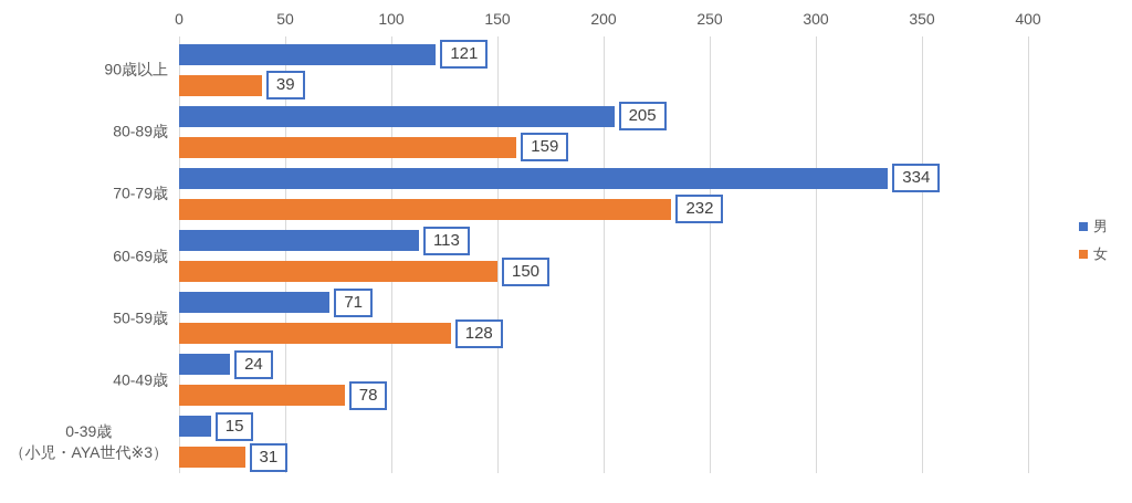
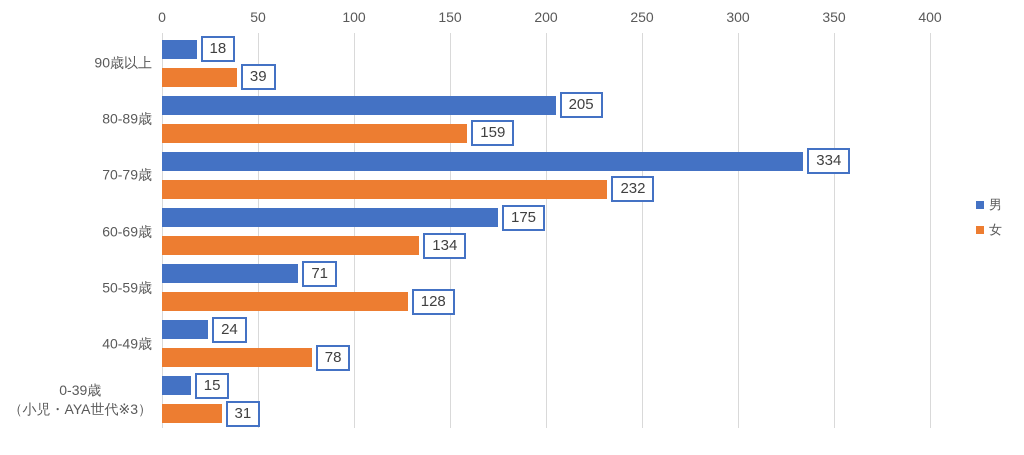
男/90歳以上: 121 -> 18
男/60-69歳: 113 -> 175
女/60-69歳: 150 -> 134
